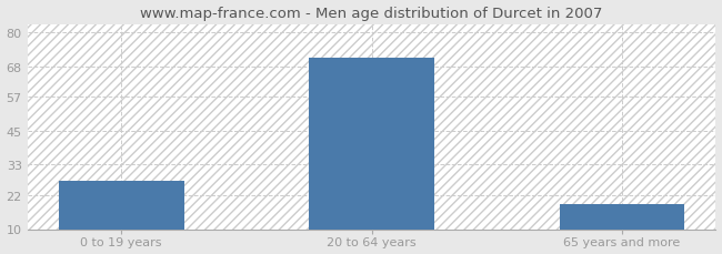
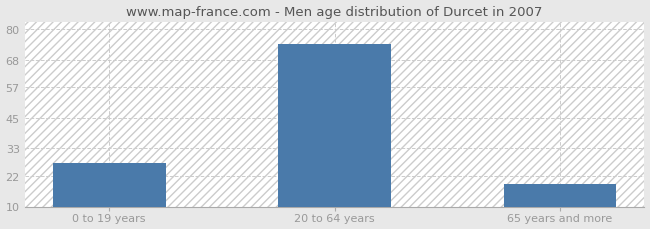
20 to 64 years: 71 -> 74
